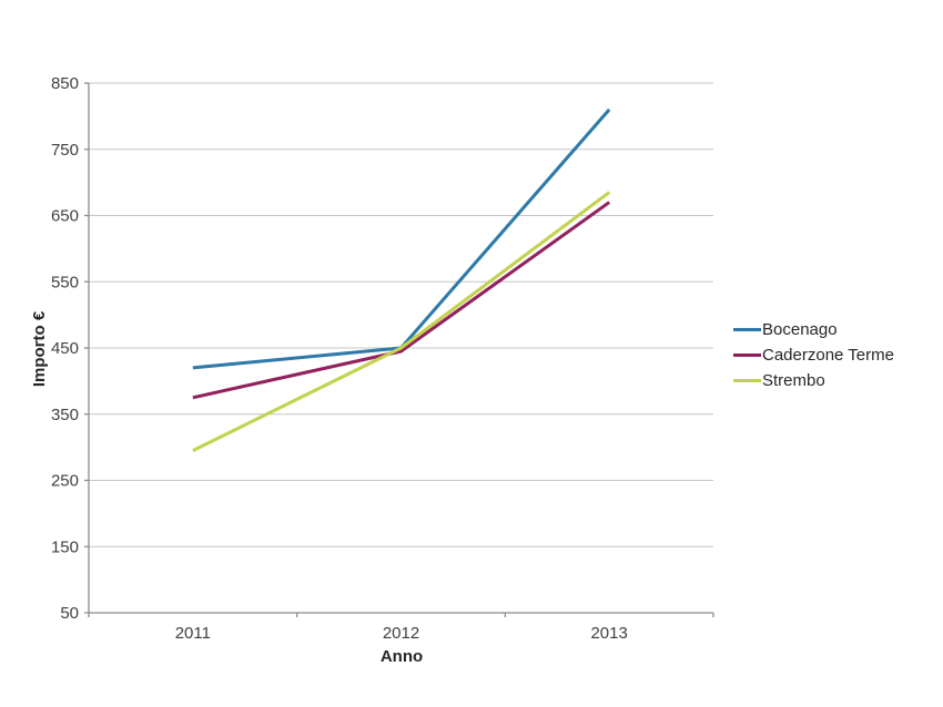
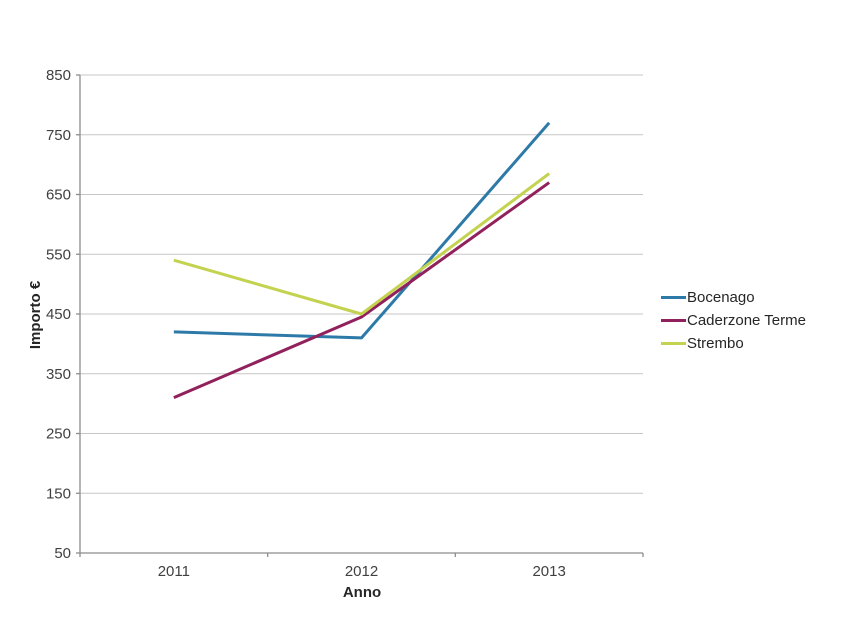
Caderzone Terme/2011: 380 -> 310
Strembo/2011: 300 -> 540
Bocenago/2012: 450 -> 410
Bocenago/2013: 810 -> 770
